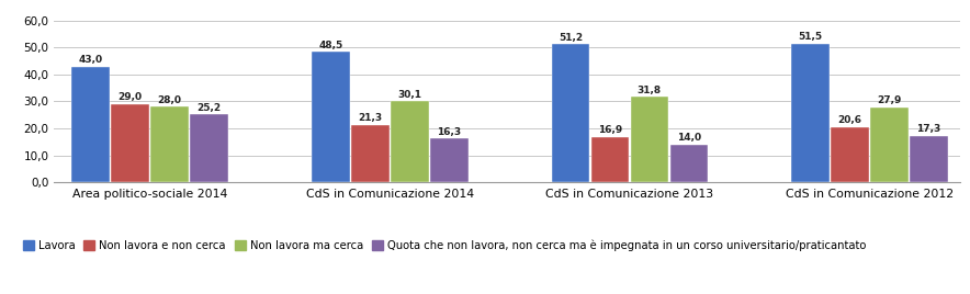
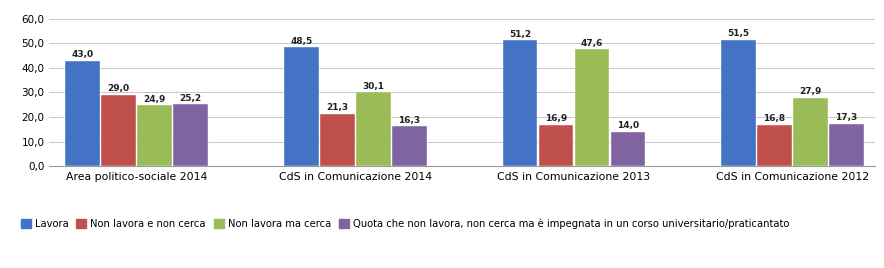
Non lavora ma cerca/Area politico-sociale 2014: 28,0 -> 24,9
Non lavora ma cerca/CdS in Comunicazione 2013: 31,8 -> 47,6
Non lavora e non cerca/CdS in Comunicazione 2012: 20,6 -> 16,8
